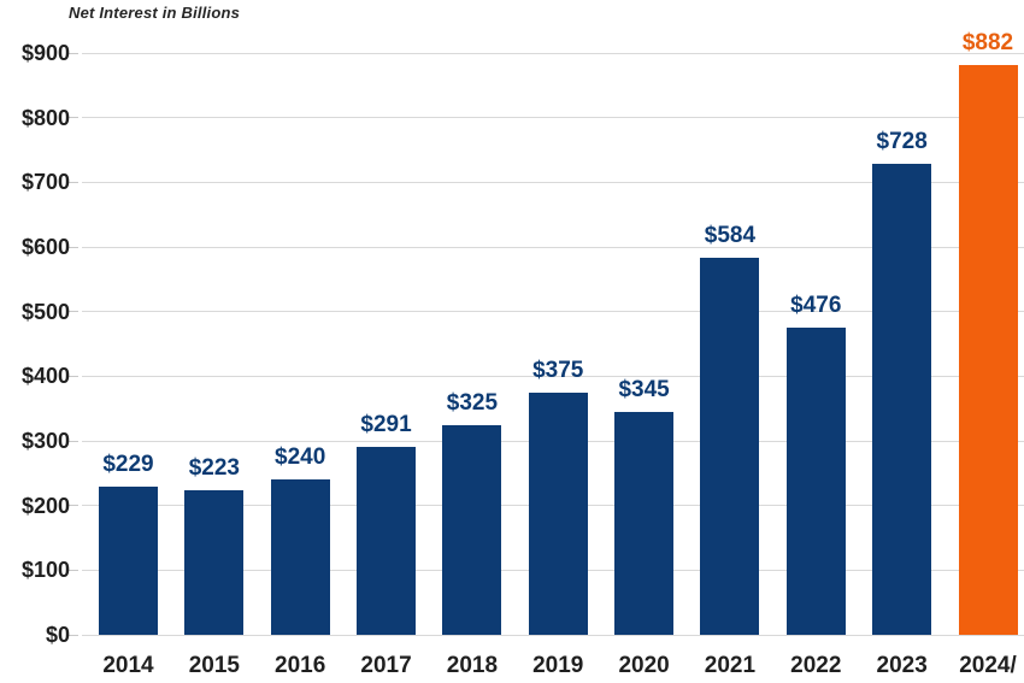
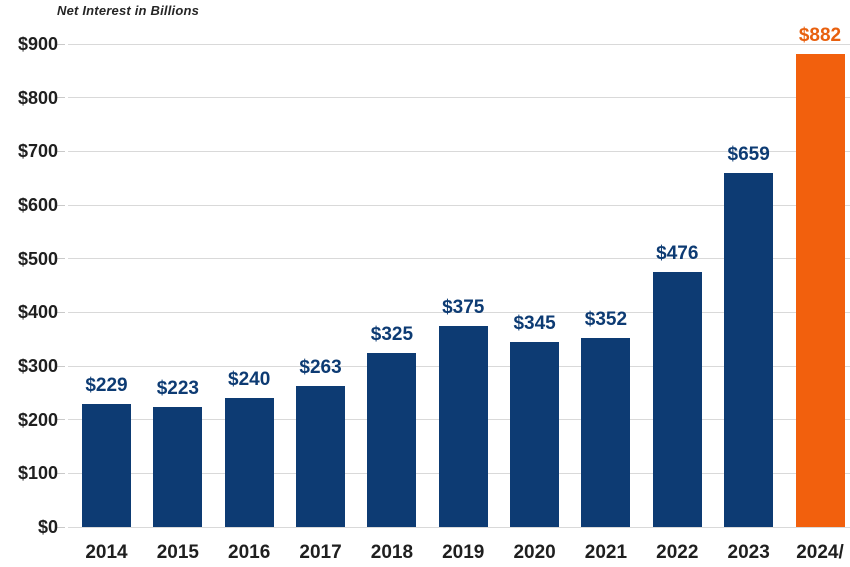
2017: $291 -> $263
2021: $584 -> $352
2023: $728 -> $659
